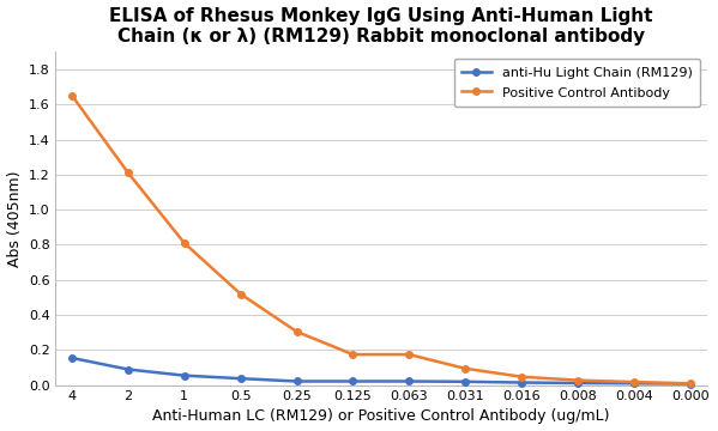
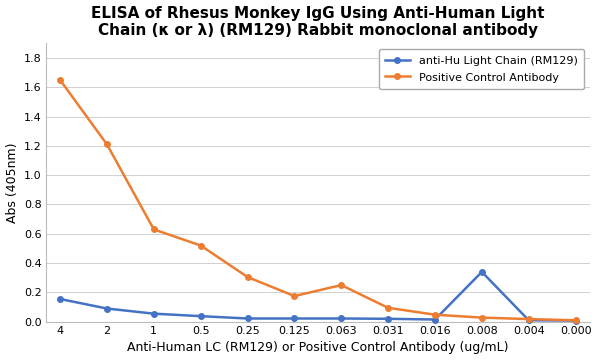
Positive Control Antibody/1: 0.81 -> 0.63
Positive Control Antibody/0.063: 0.17 -> 0.25
anti-Hu Light Chain (RM129)/0.008: 0.01 -> 0.34
